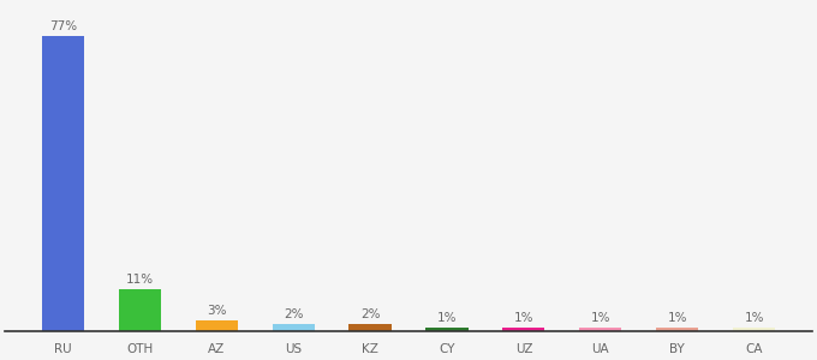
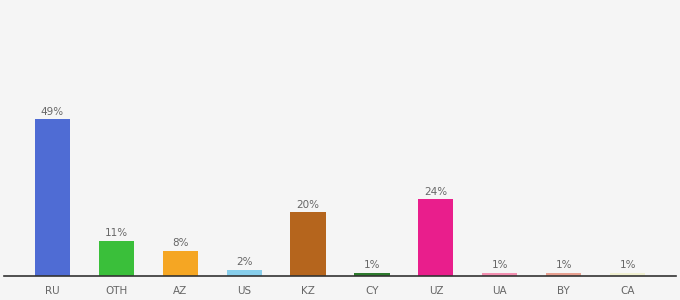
RU: 77% -> 49%
AZ: 3% -> 8%
KZ: 2% -> 20%
UZ: 1% -> 24%
